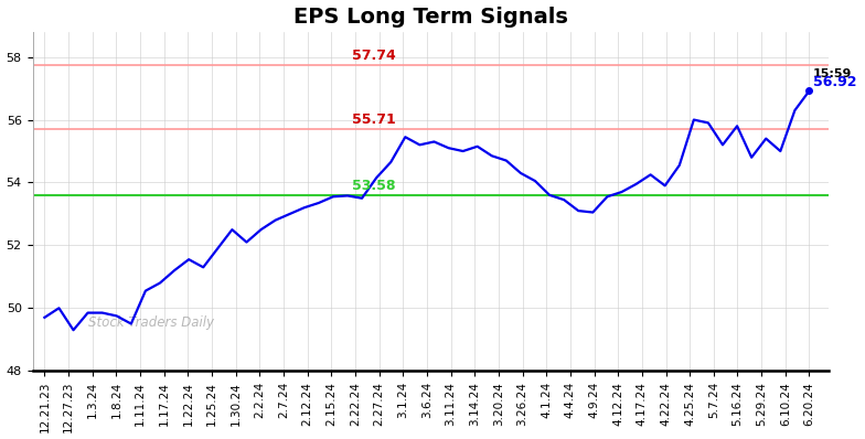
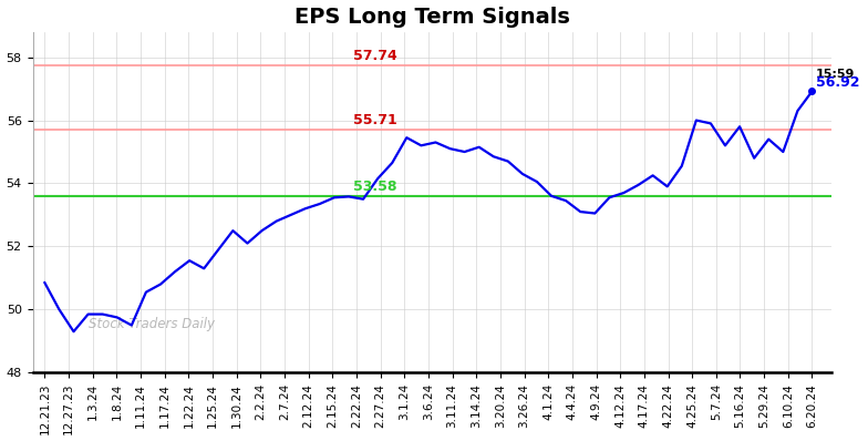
12.21.23: 49.70 -> 50.85
